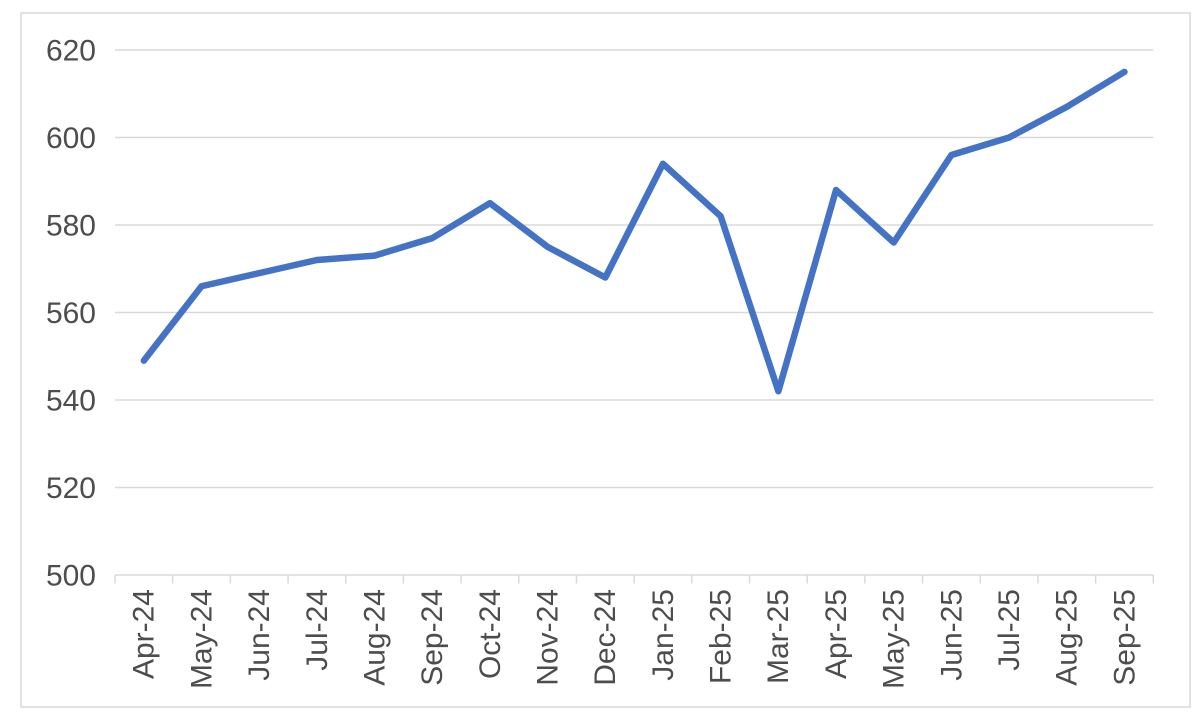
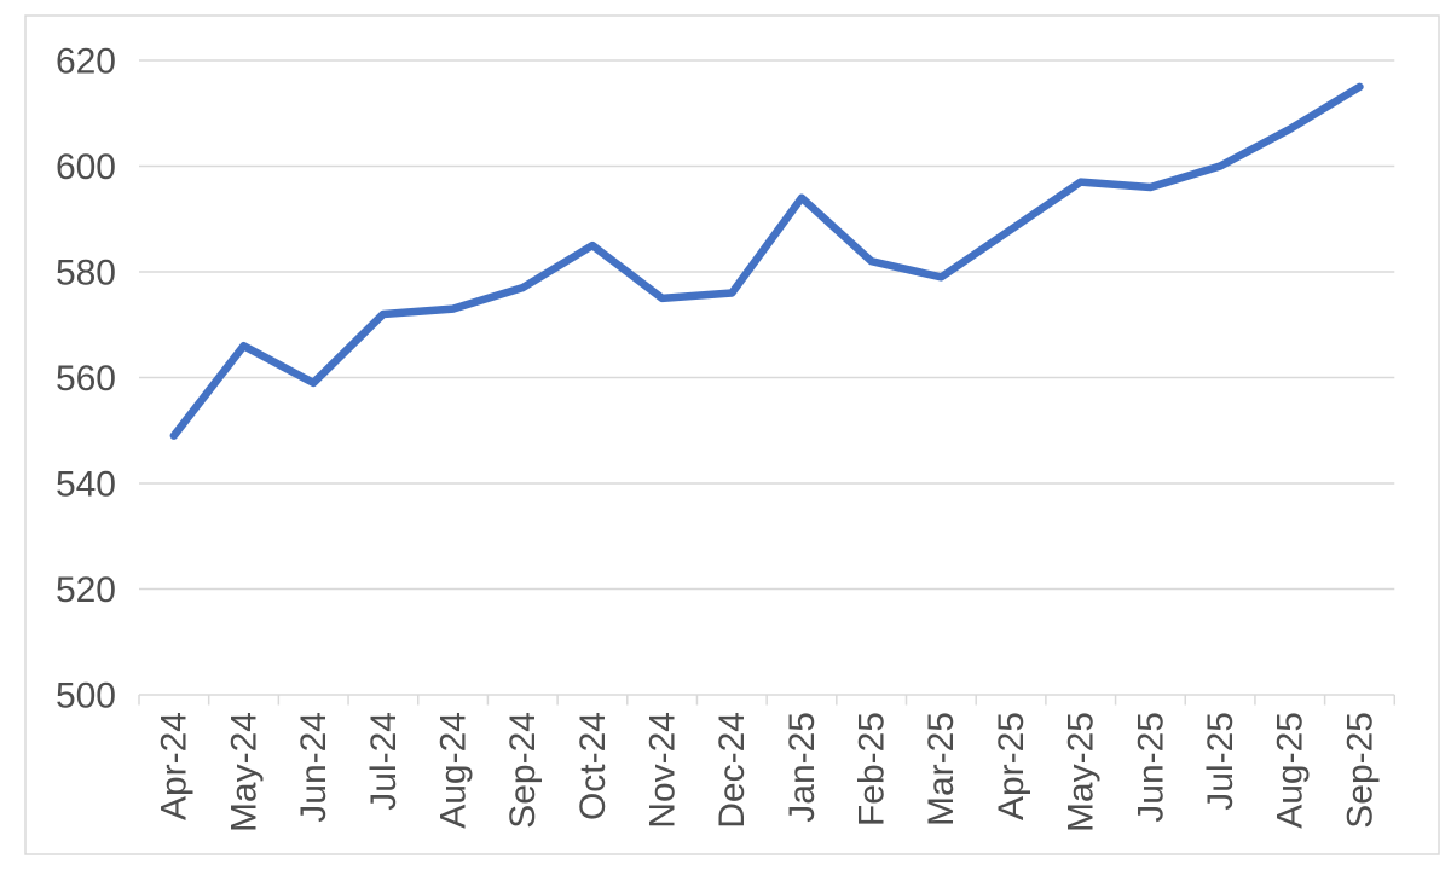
Jun-24: 569 -> 559
Dec-24: 568 -> 576
Mar-25: 542 -> 579
May-25: 576 -> 597
